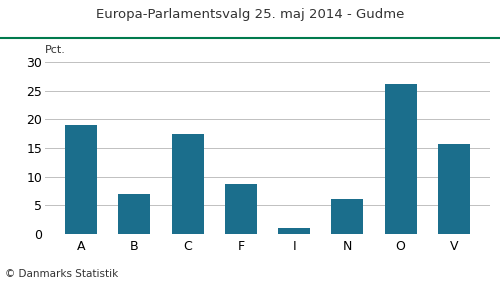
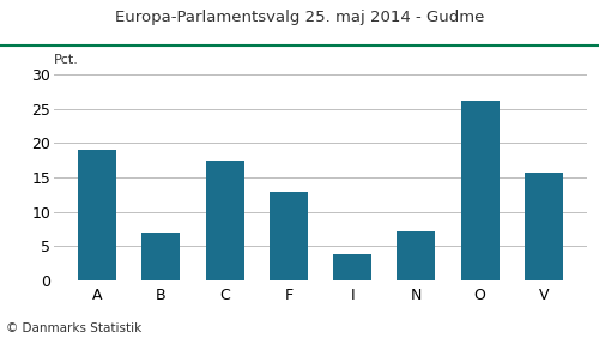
F: 8.7 -> 13.0
I: 1.0 -> 3.8
N: 6.2 -> 7.2
